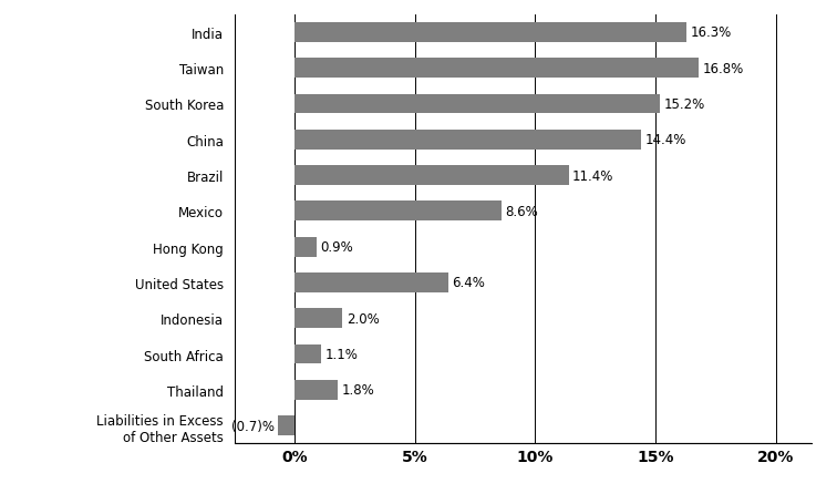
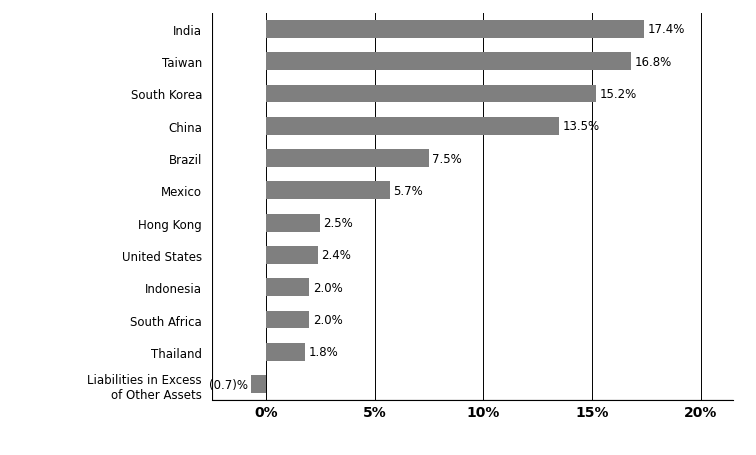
India: 16.3% -> 17.4%
China: 14.4% -> 13.5%
Brazil: 11.4% -> 7.5%
Mexico: 8.6% -> 5.7%
Hong Kong: 0.9% -> 2.5%
United States: 6.4% -> 2.4%
South Africa: 1.1% -> 2.0%
